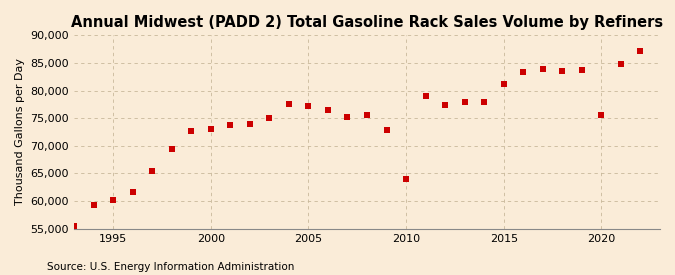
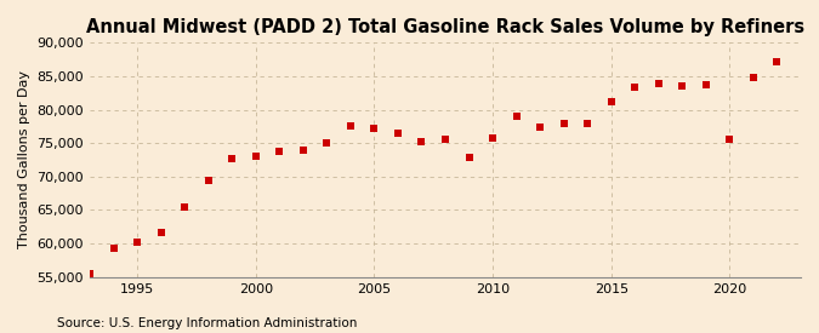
2010: 64,000 -> 75,700
